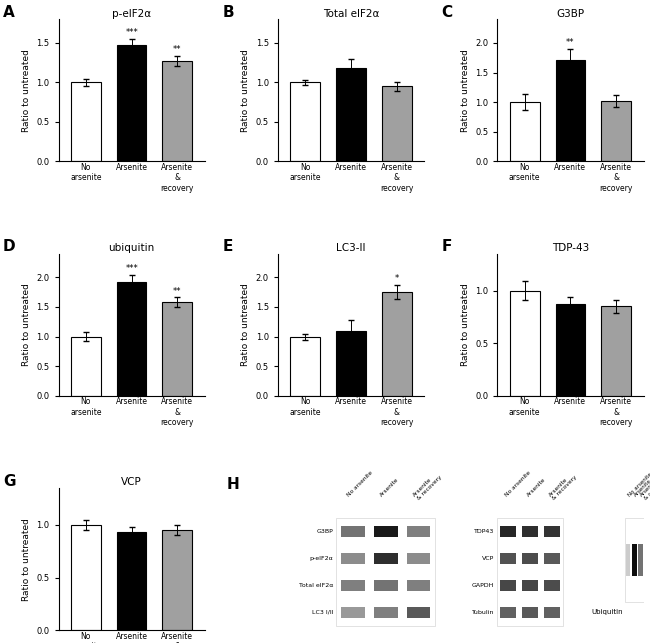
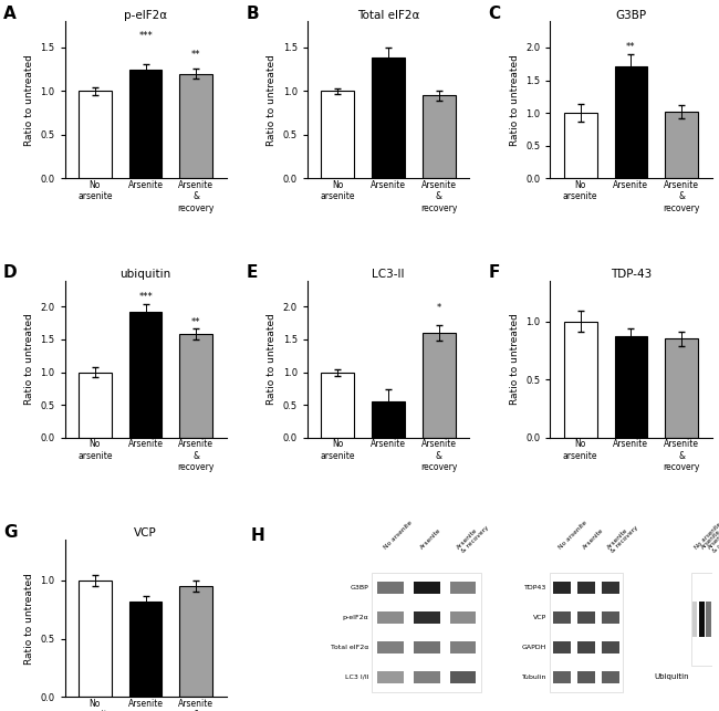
p-eIF2α/Arsenite: 1.48 -> 1.24
p-eIF2α/Arsenite & recovery: 1.27 -> 1.20
Total eIF2α/Arsenite: 1.18 -> 1.38
LC3-II/Arsenite: 1.10 -> 0.56
LC3-II/Arsenite & recovery: 1.75 -> 1.60
VCP/Arsenite: 0.93 -> 0.82
